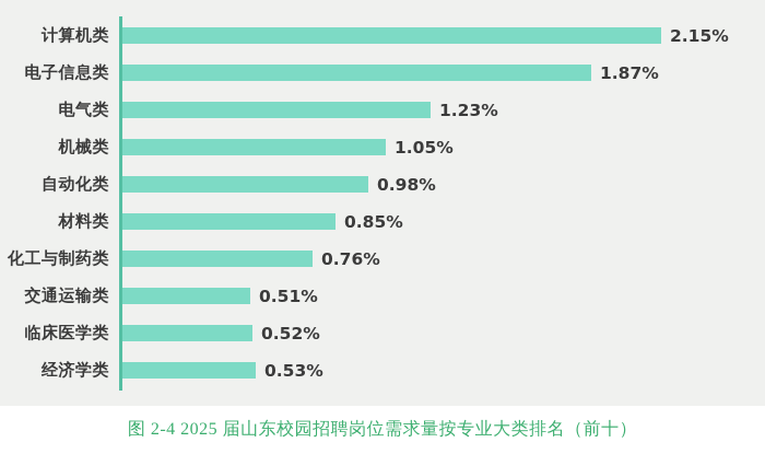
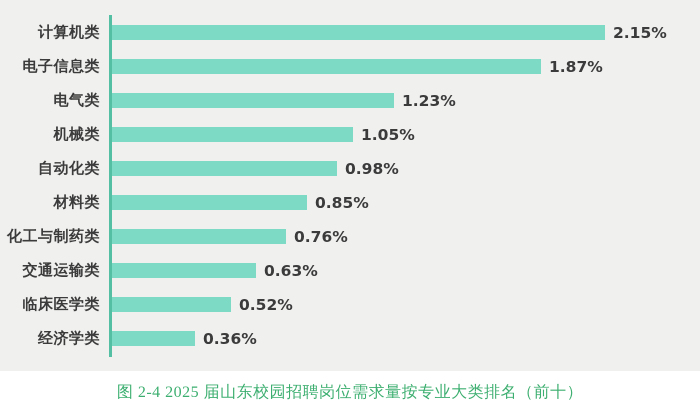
交通运输类: 0.51% -> 0.63%
经济学类: 0.53% -> 0.36%
